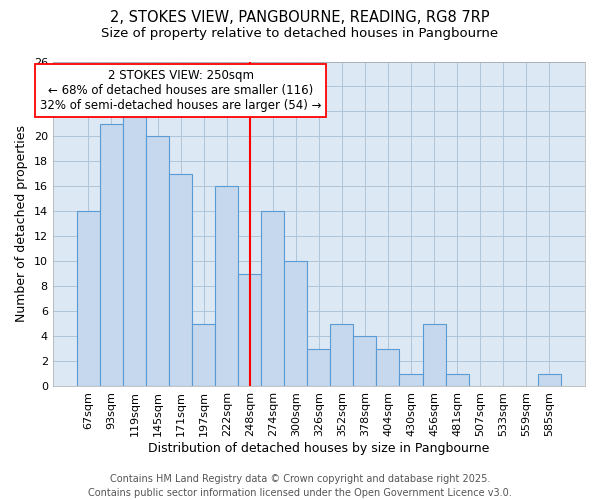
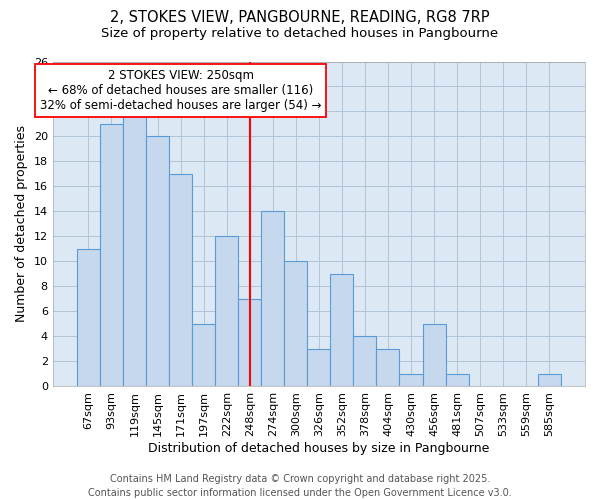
67sqm: 14 -> 11
222sqm: 16 -> 12
248sqm: 9 -> 7
352sqm: 5 -> 9
